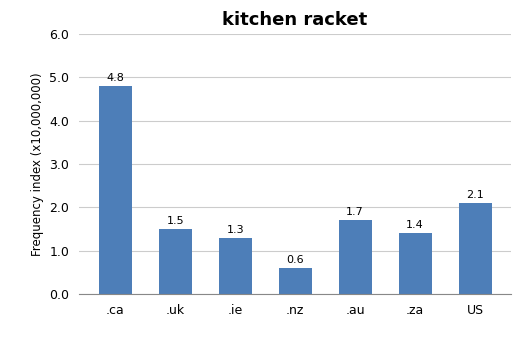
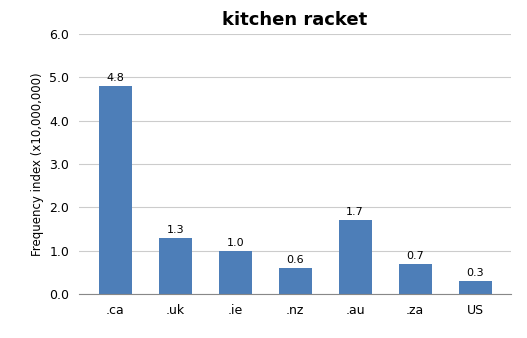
.uk: 1.5 -> 1.3
.ie: 1.3 -> 1.0
.za: 1.4 -> 0.7
US: 2.1 -> 0.3
